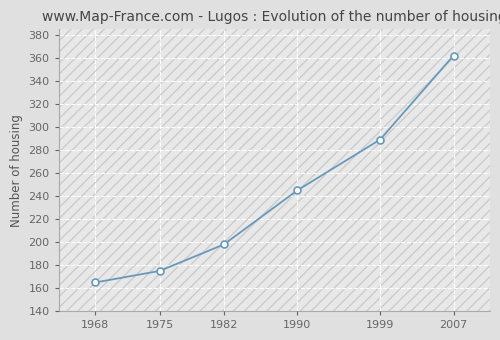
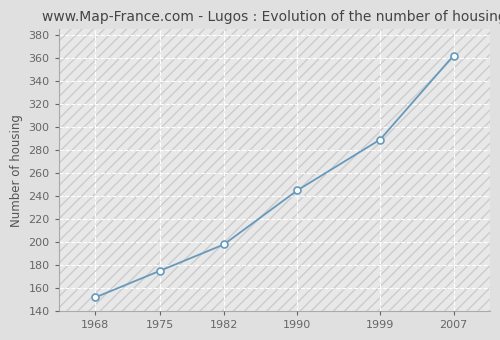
1968: 165 -> 152
